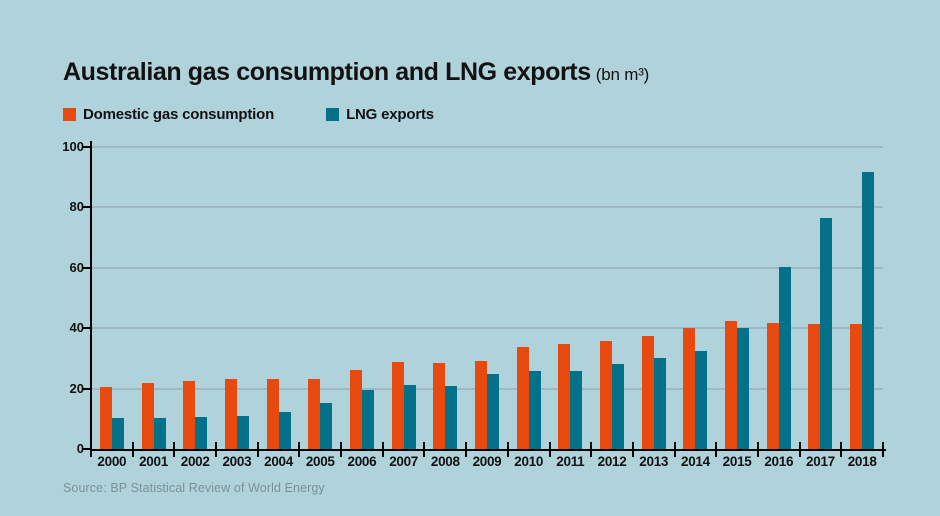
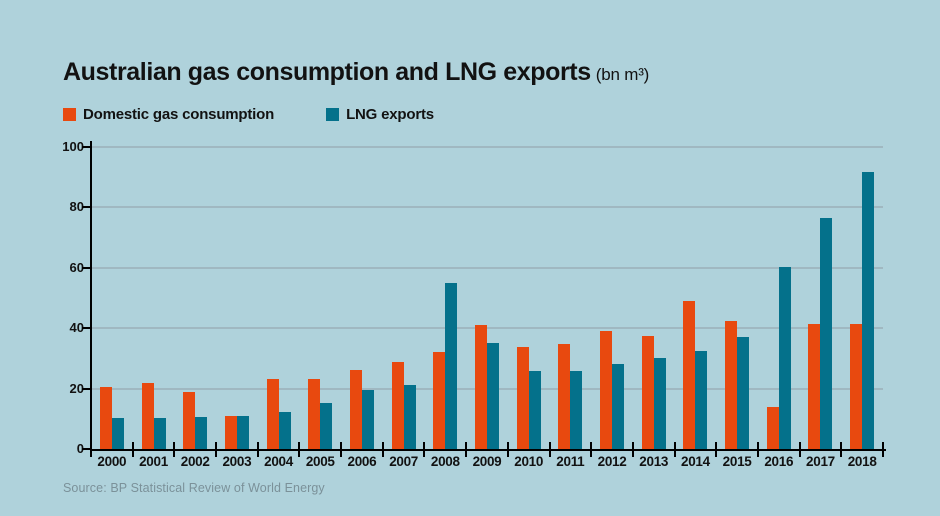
Domestic gas consumption/2002: 23 -> 19
Domestic gas consumption/2003: 23 -> 11
Domestic gas consumption/2008: 28 -> 32
LNG exports/2008: 21 -> 55
Domestic gas consumption/2009: 29 -> 41
LNG exports/2009: 25 -> 35
Domestic gas consumption/2012: 36 -> 39
Domestic gas consumption/2014: 40 -> 49
LNG exports/2015: 40 -> 37
Domestic gas consumption/2016: 42 -> 14
